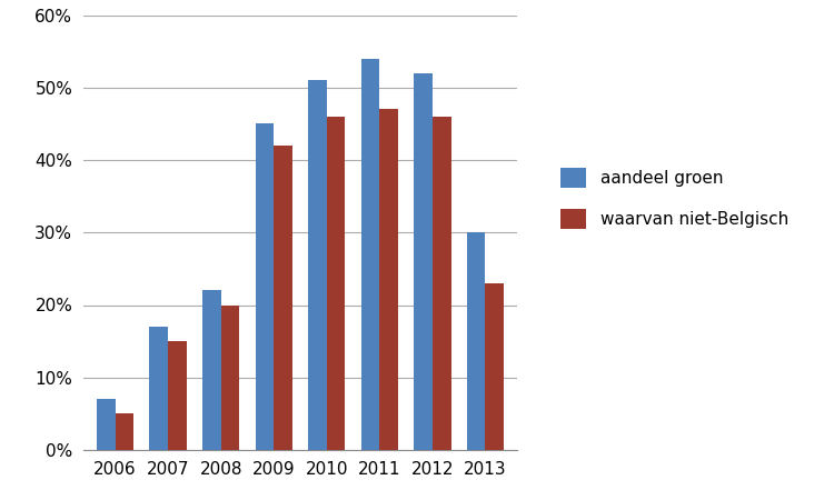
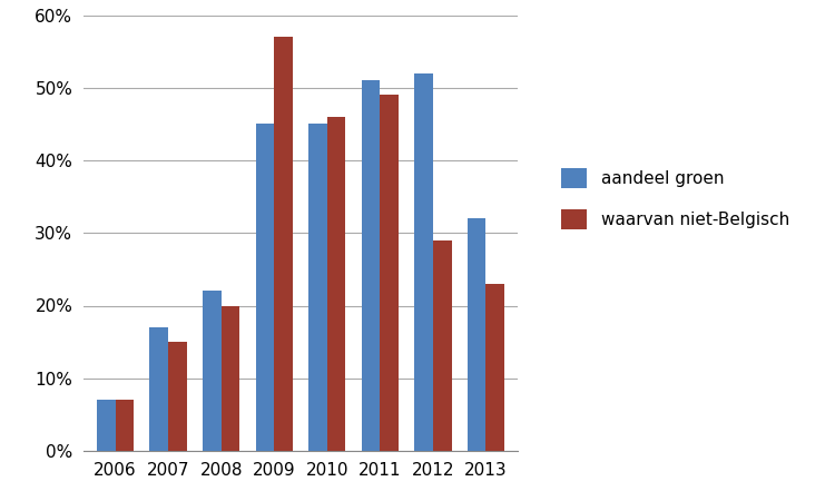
waarvan niet-Belgisch/2006: 5% -> 7%
waarvan niet-Belgisch/2009: 42% -> 57%
aandeel groen/2010: 51% -> 45%
aandeel groen/2011: 54% -> 51%
waarvan niet-Belgisch/2011: 47% -> 49%
waarvan niet-Belgisch/2012: 46% -> 29%
aandeel groen/2013: 30% -> 32%
